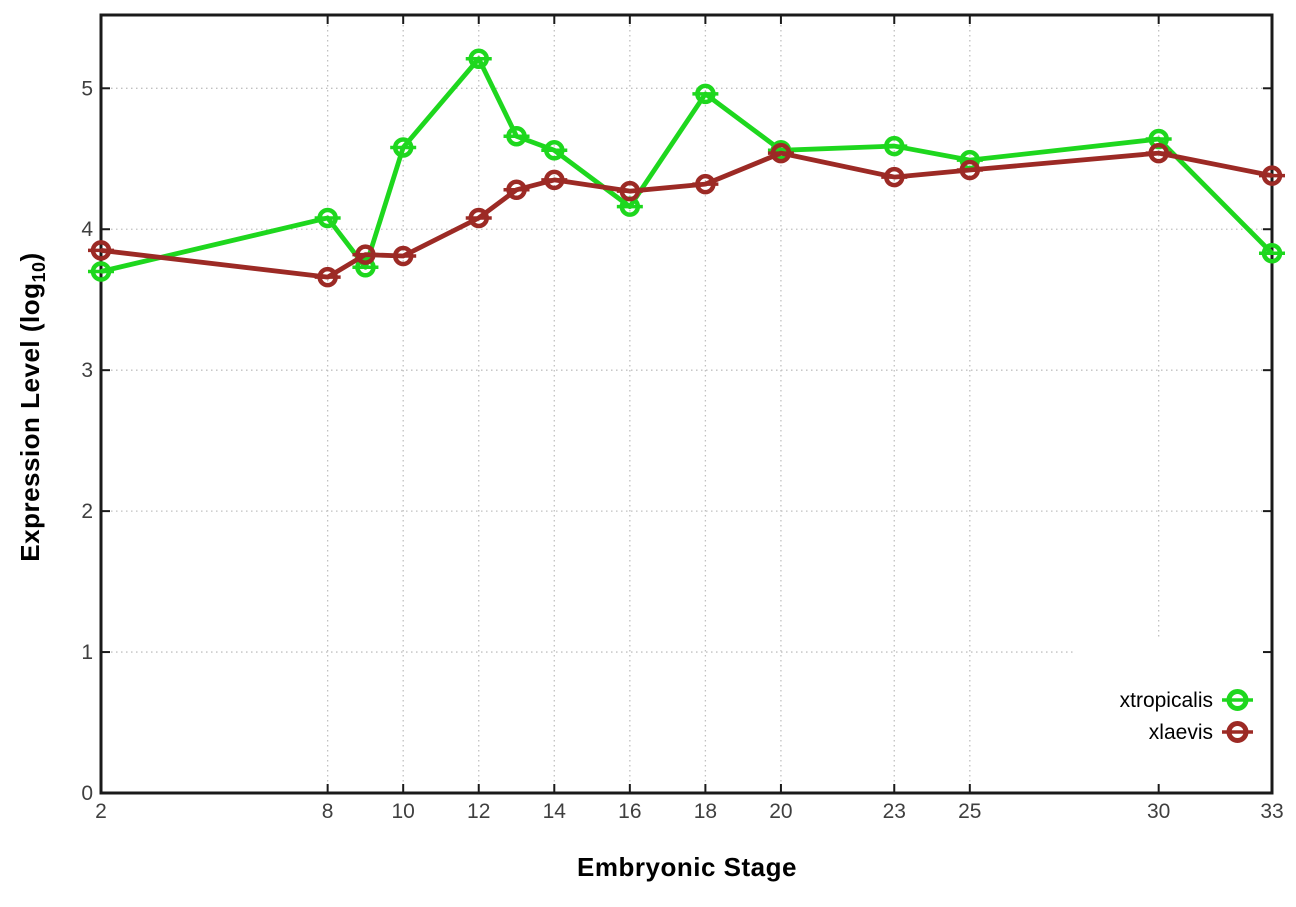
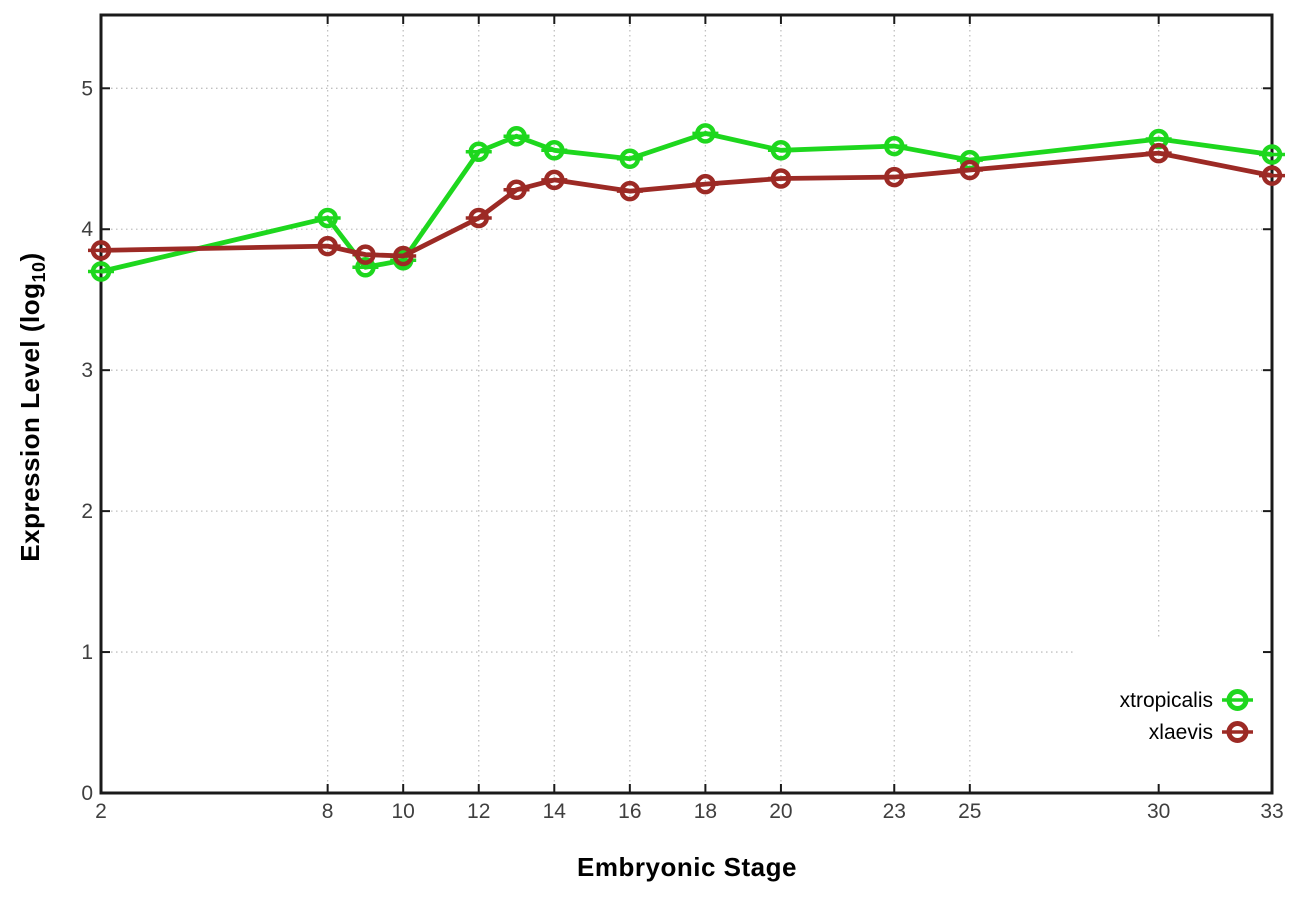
xlaevis/8: 3.66 -> 3.88
xtropicalis/10: 4.58 -> 3.78
xtropicalis/12: 5.21 -> 4.55
xtropicalis/16: 4.16 -> 4.50
xtropicalis/18: 4.96 -> 4.68
xlaevis/20: 4.54 -> 4.36
xtropicalis/33: 3.83 -> 4.53
